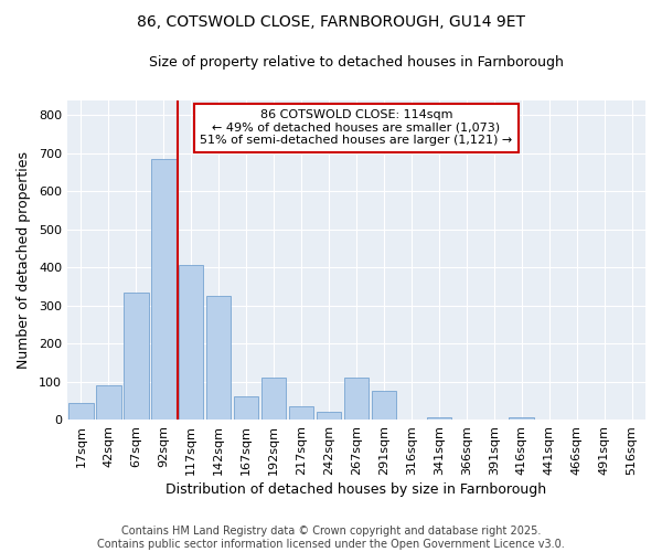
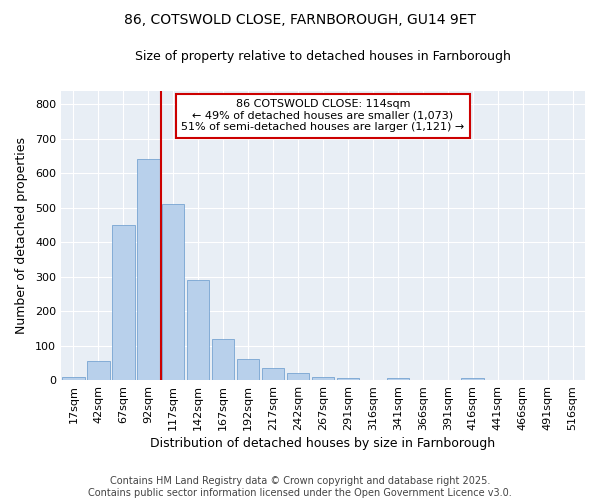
17sqm: 45 -> 10
42sqm: 90 -> 55
67sqm: 335 -> 450
92sqm: 685 -> 640
117sqm: 405 -> 510
142sqm: 325 -> 290
167sqm: 60 -> 120
192sqm: 110 -> 60
267sqm: 110 -> 10
291sqm: 75 -> 5
